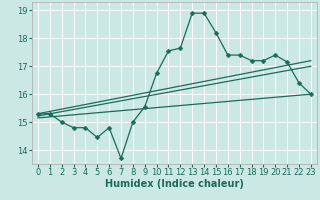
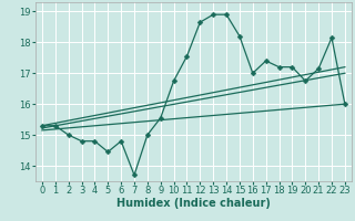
12: 17.65 -> 18.65
16: 17.40 -> 17.00
20: 17.40 -> 16.75
22: 16.40 -> 18.15
